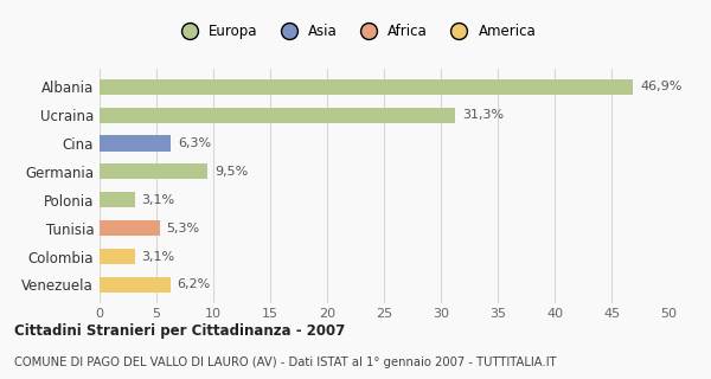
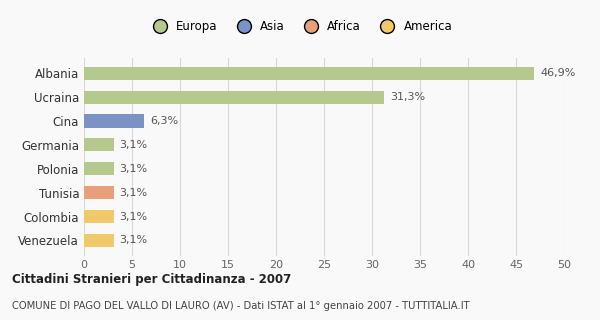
Germania: 9,5% -> 3,1%
Tunisia: 5,3% -> 3,1%
Venezuela: 6,2% -> 3,1%
